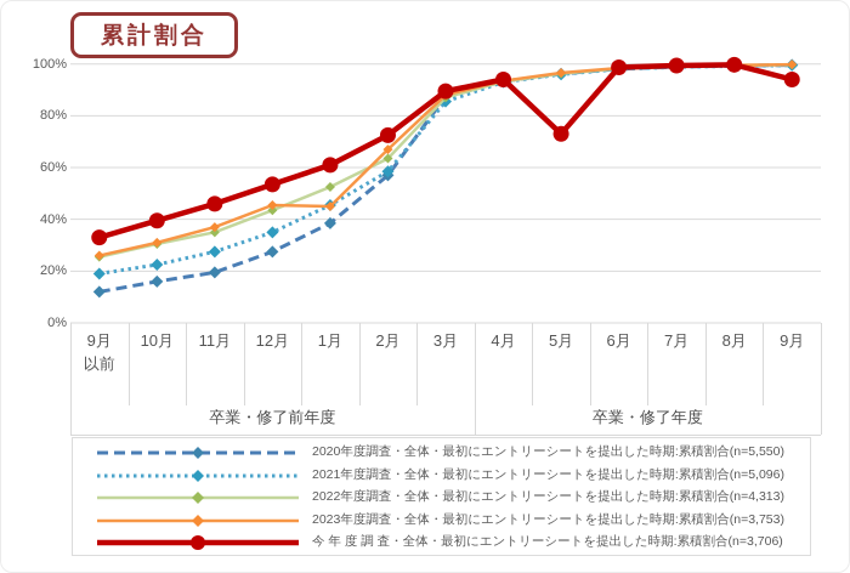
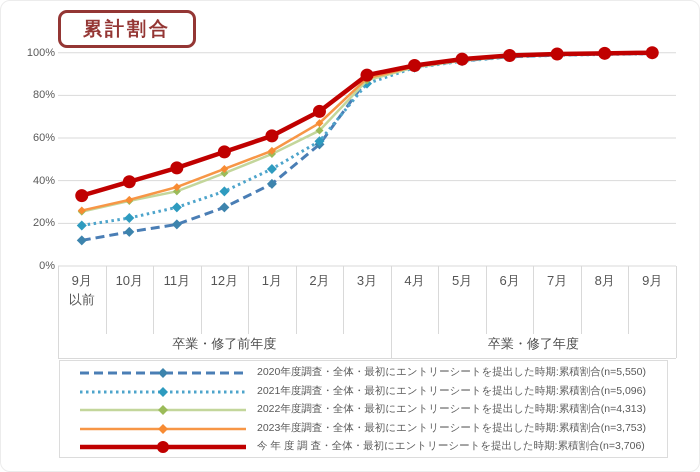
2023年度調査・全体・最初にエントリーシートを提出した時期:累積割合(n=3,753)/1月: 45% -> 54%
今 年 度 調 査・全体・最初にエントリーシートを提出した時期:累積割合(n=3,706)/5月: 73% -> 97%
今 年 度 調 査・全体・最初にエントリーシートを提出した時期:累積割合(n=3,706)/9月: 94% -> 100%
